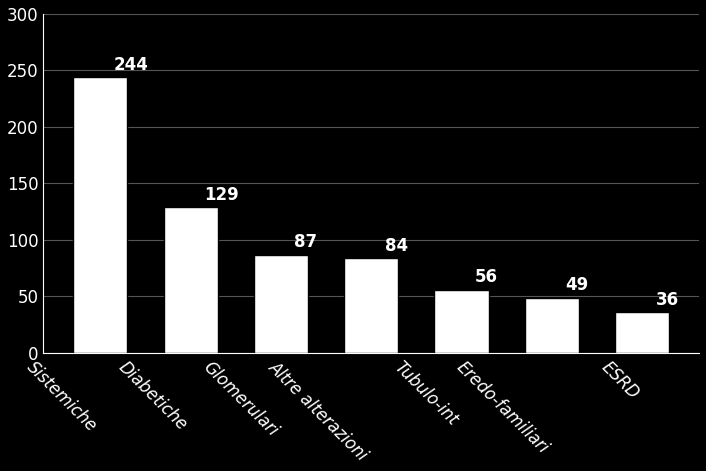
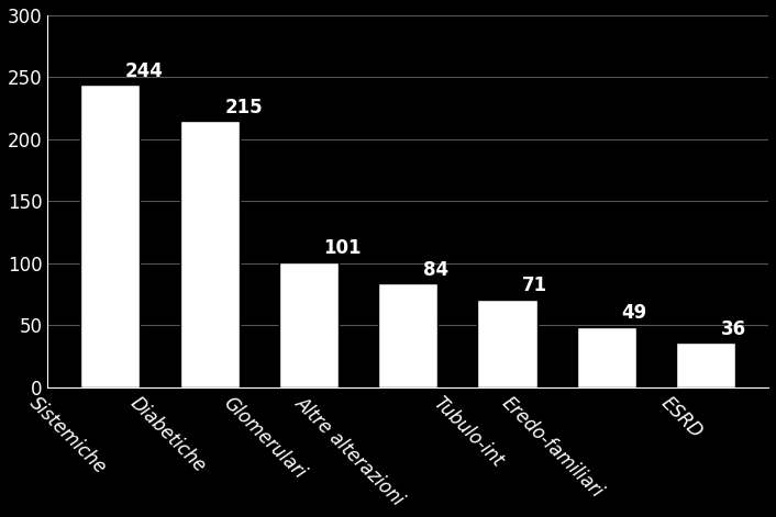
Diabetiche: 129 -> 215
Glomerulari: 87 -> 101
Tubulo-int: 56 -> 71
